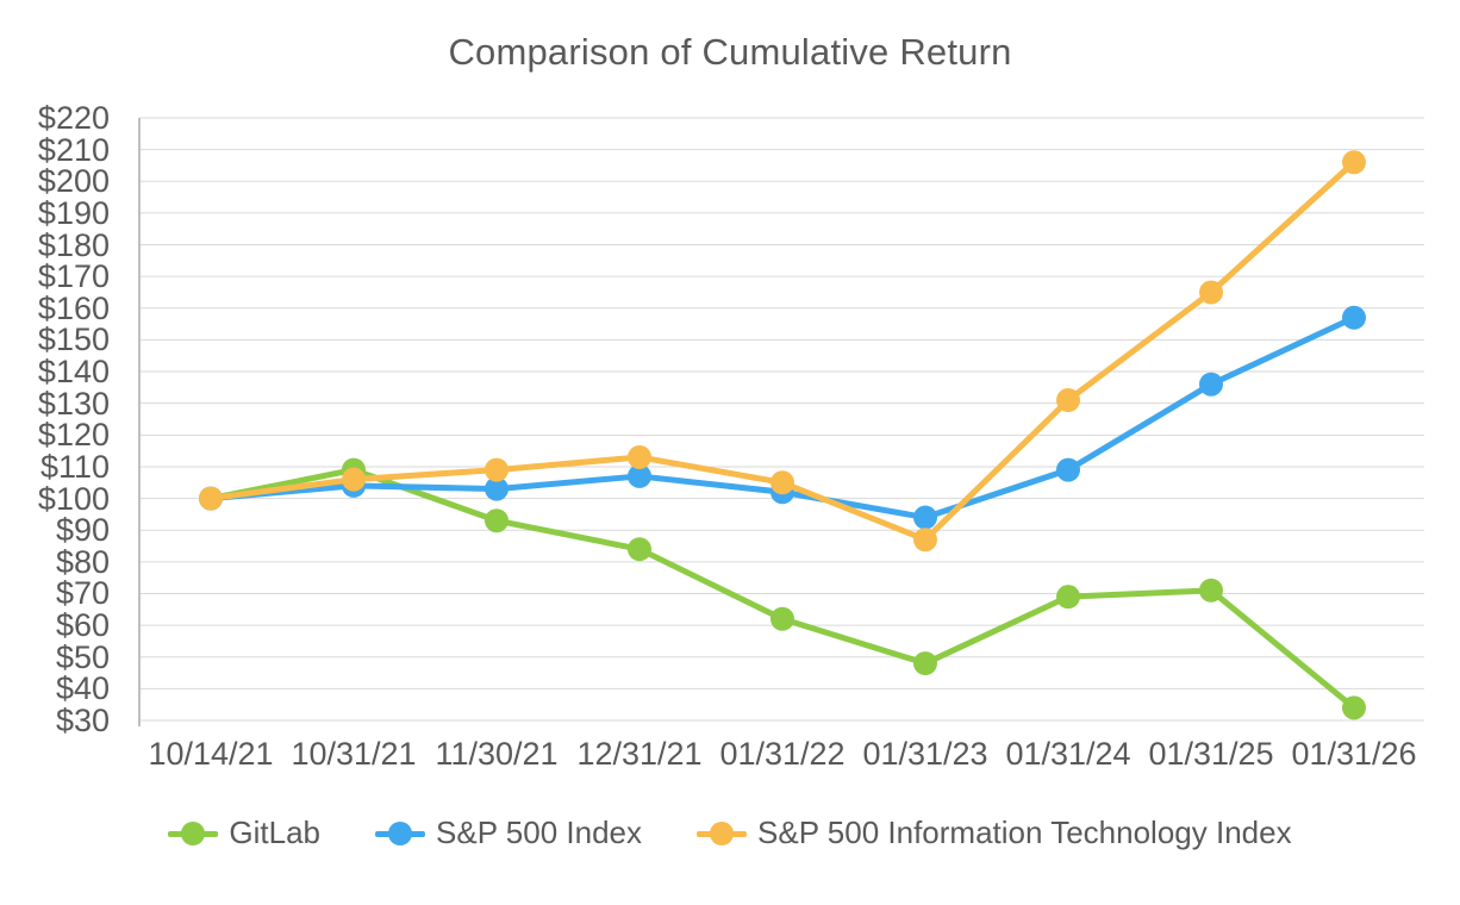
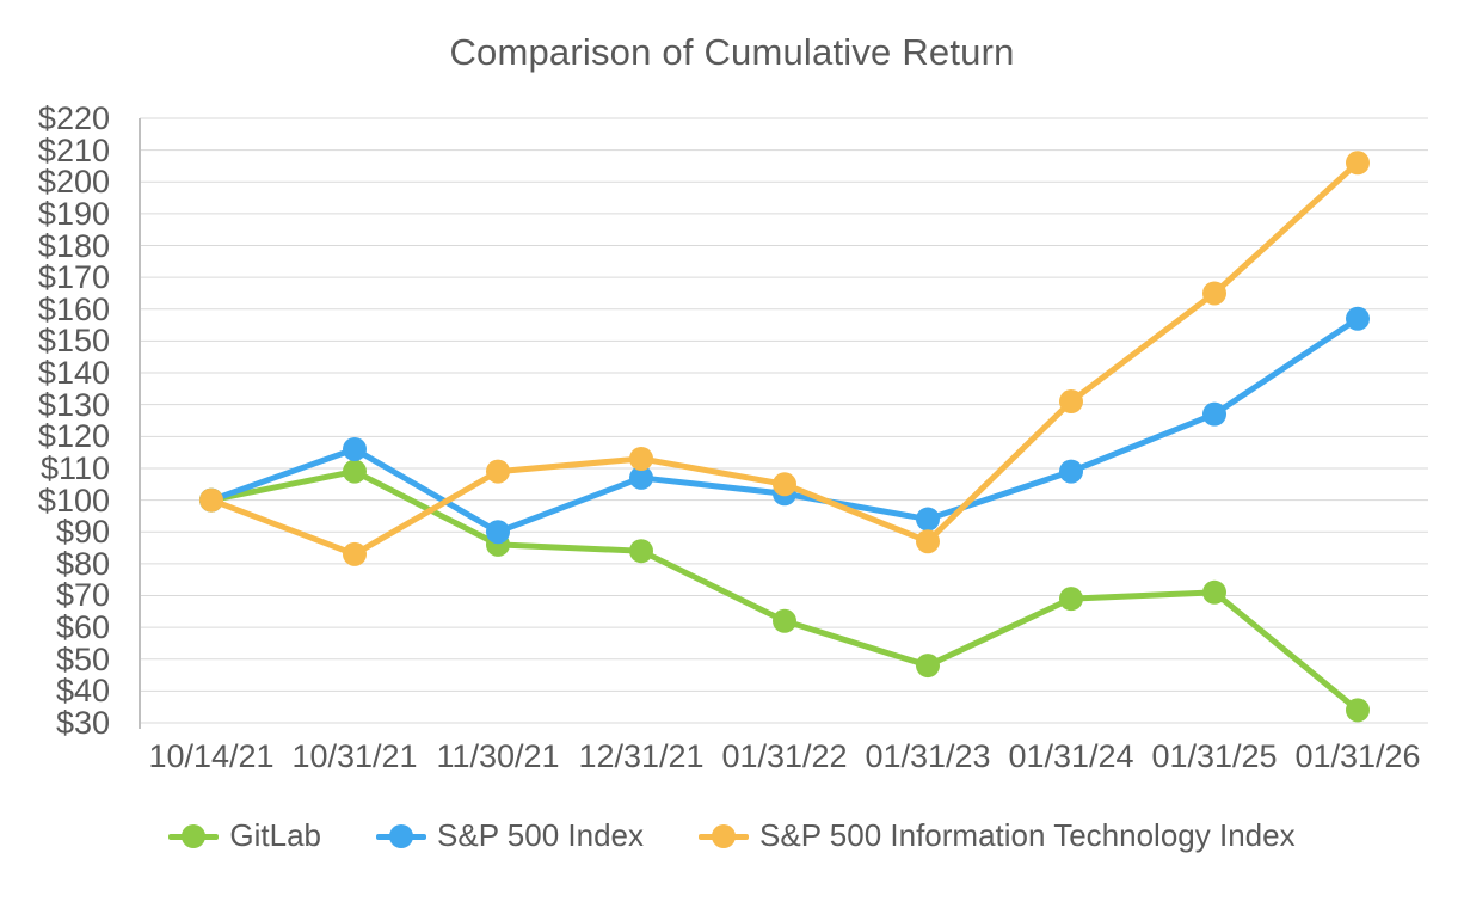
S&P 500 Index/10/31/21: $104 -> $116
S&P 500 Information Technology Index/10/31/21: $106 -> $83
GitLab/11/30/21: $93 -> $86
S&P 500 Index/11/30/21: $103 -> $90
S&P 500 Index/01/31/25: $136 -> $127
